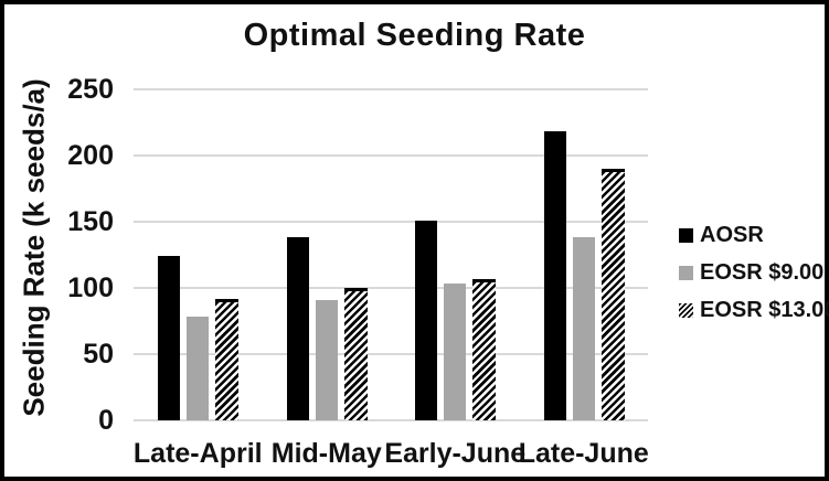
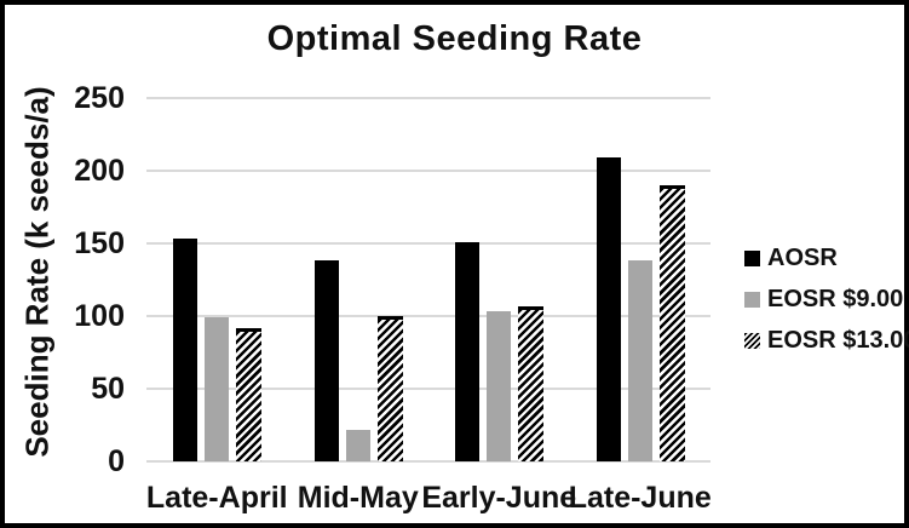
AOSR/Late-April: 124 -> 153
EOSR $9.00/Late-April: 78 -> 99
EOSR $9.00/Mid-May: 91 -> 22
AOSR/Late-June: 218 -> 209
